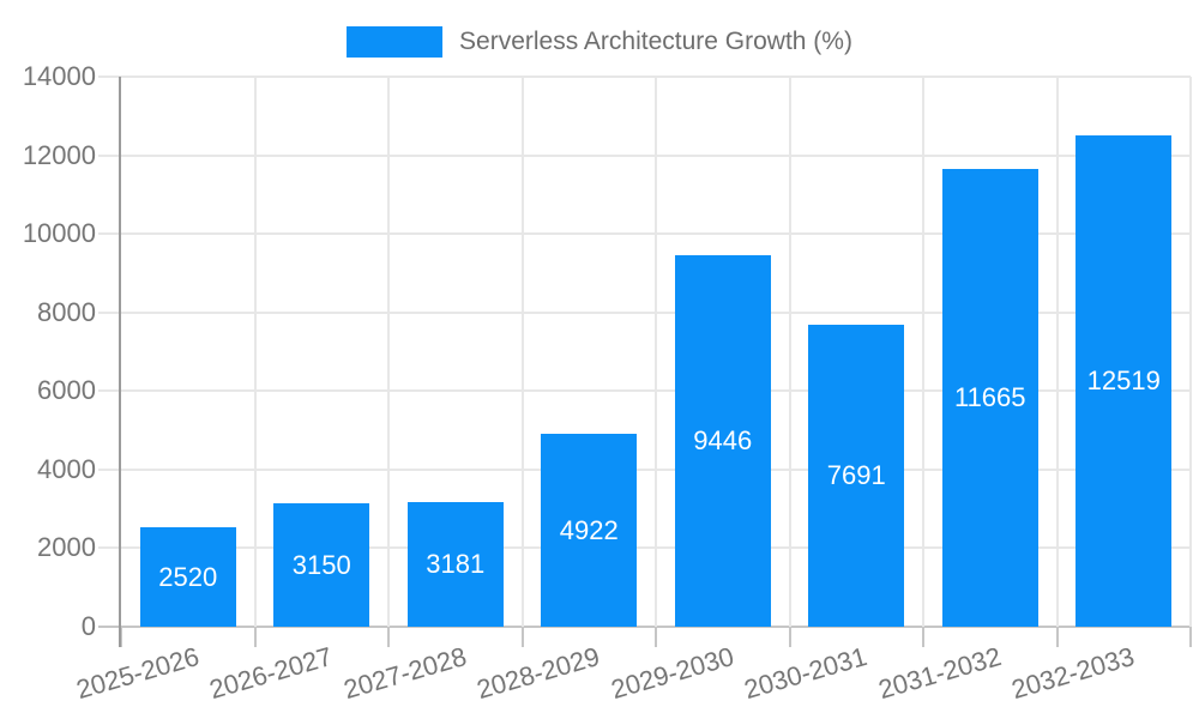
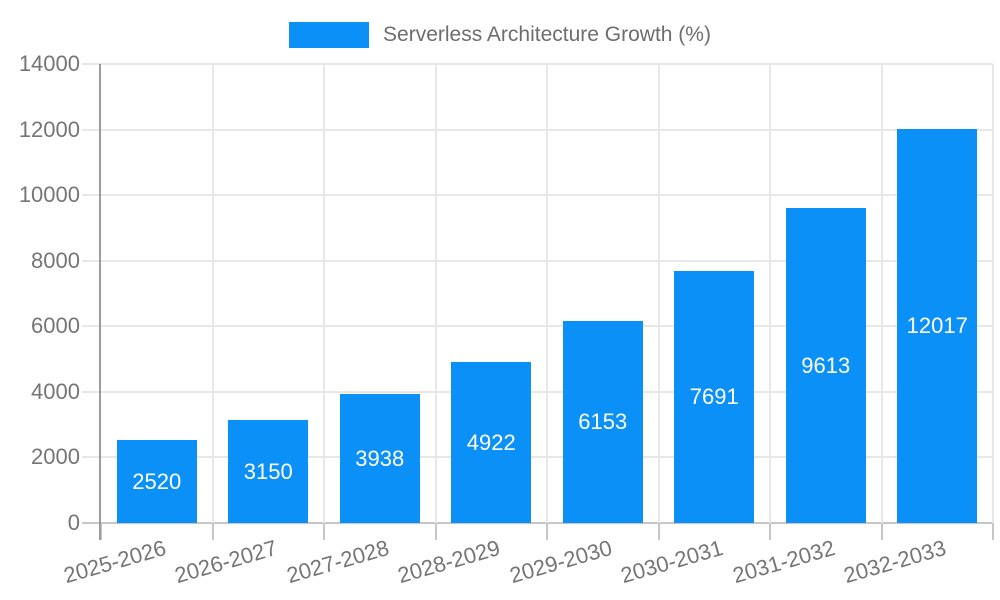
2027-2028: 3181 -> 3938
2029-2030: 9446 -> 6153
2031-2032: 11665 -> 9613
2032-2033: 12519 -> 12017
